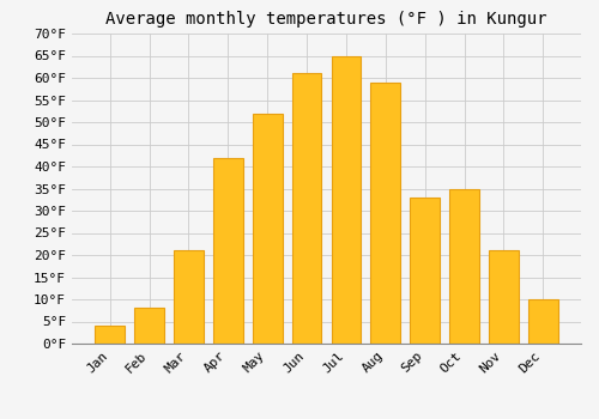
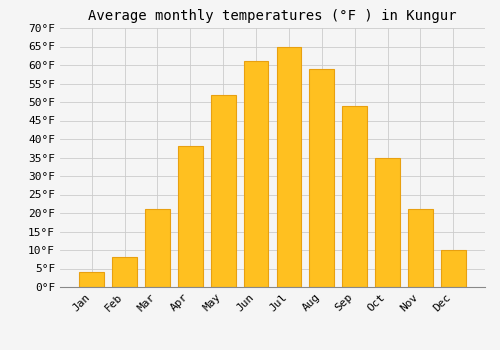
Apr: 42°F -> 38°F
Sep: 33°F -> 49°F
